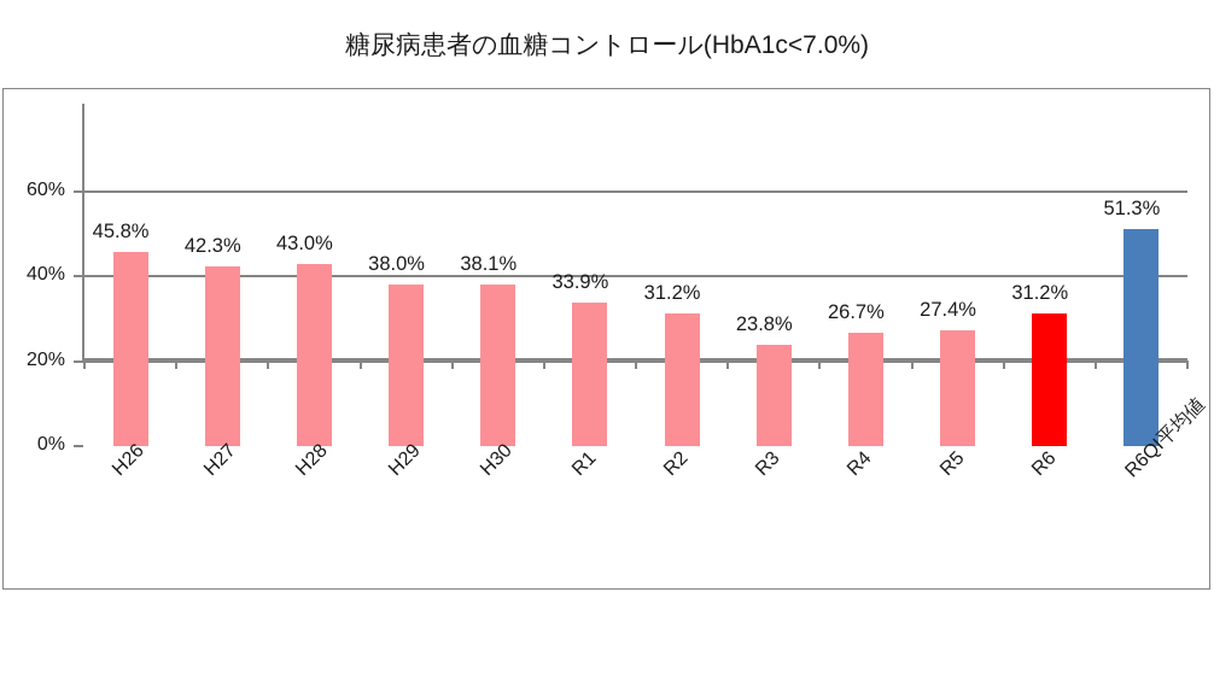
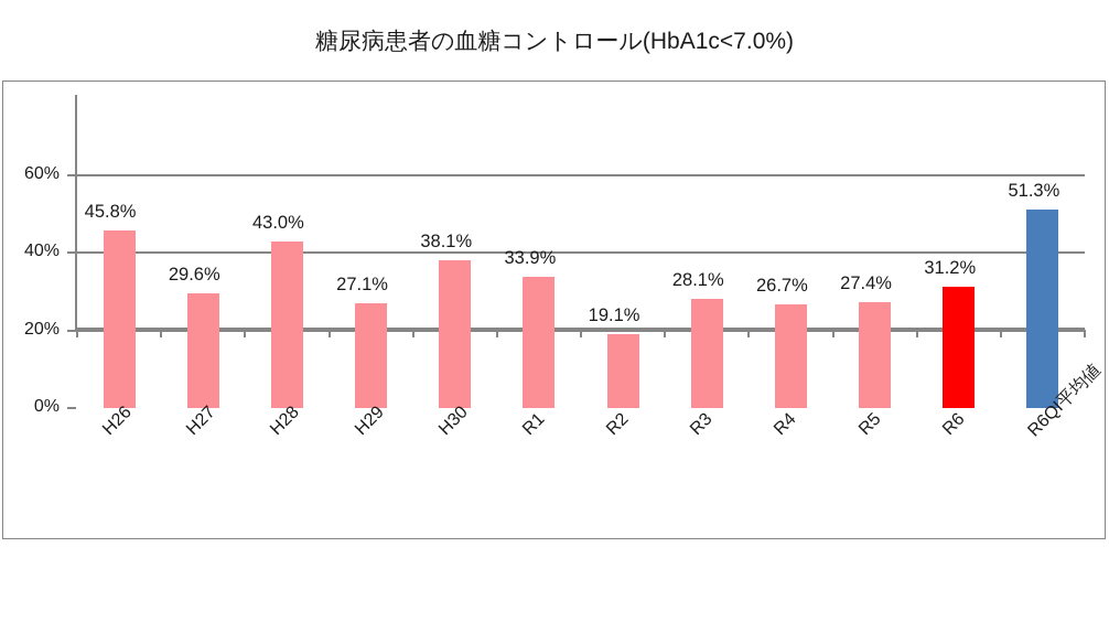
H27: 42.3% -> 29.6%
H29: 38.0% -> 27.1%
R2: 31.2% -> 19.1%
R3: 23.8% -> 28.1%
